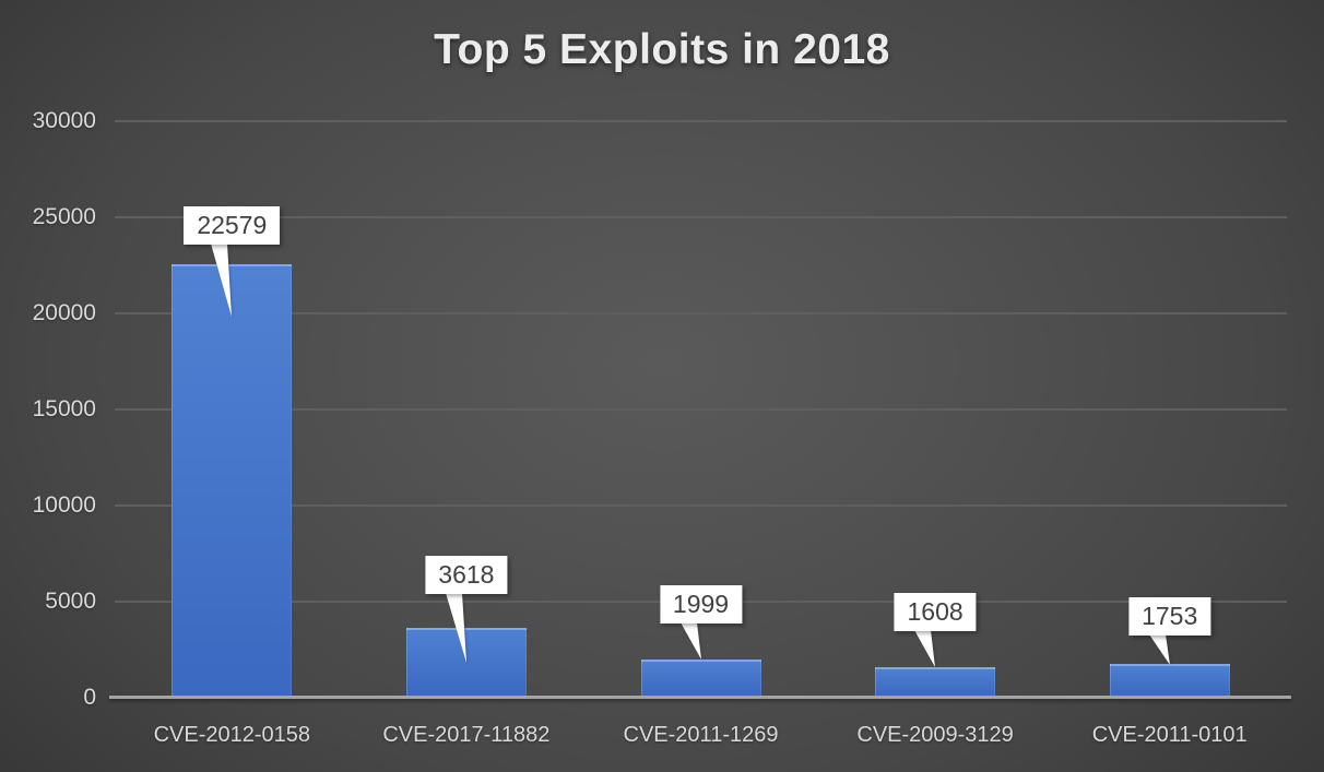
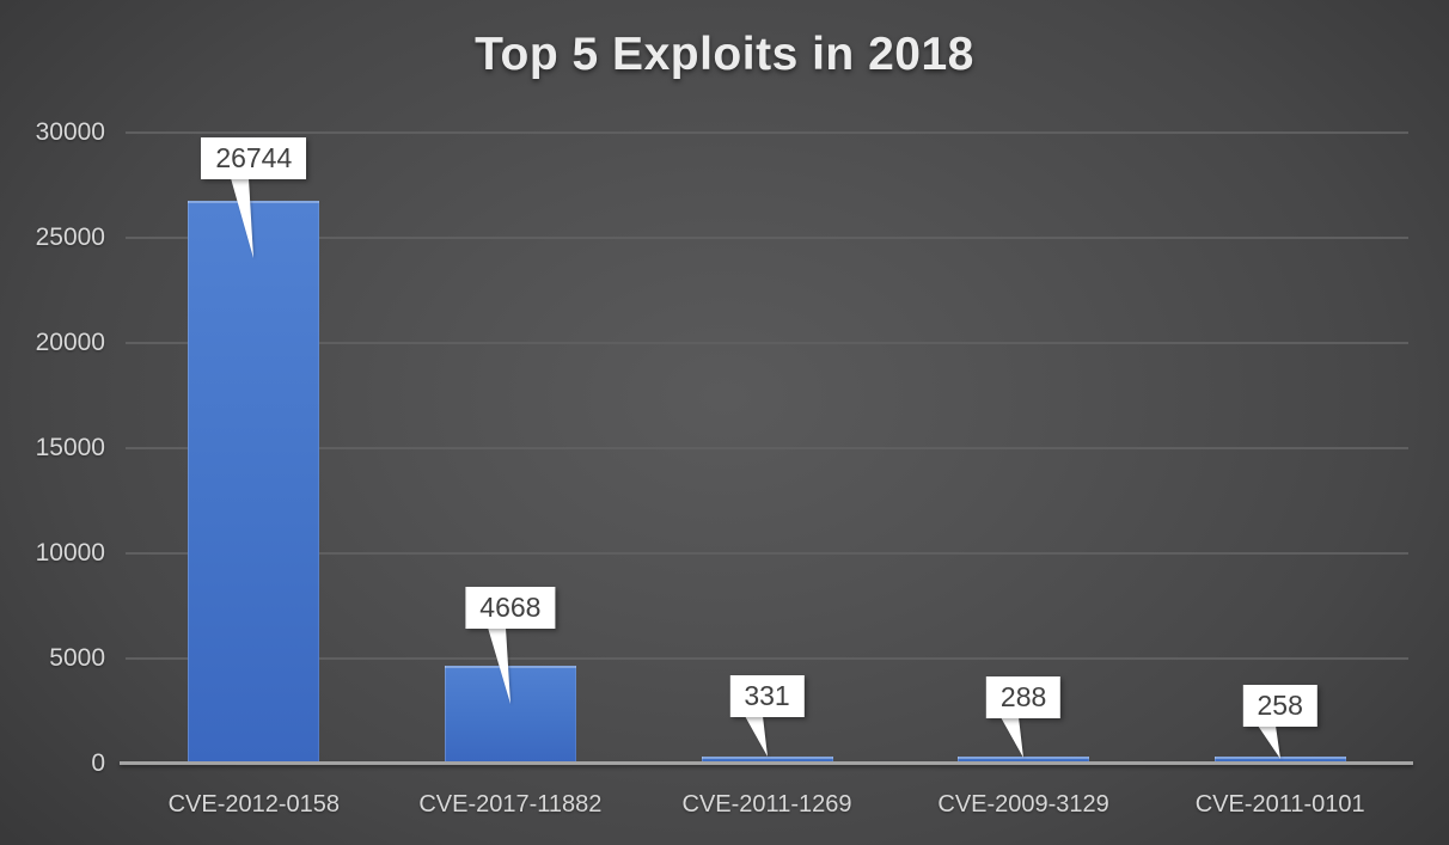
CVE-2012-0158: 22579 -> 26744
CVE-2017-11882: 3618 -> 4668
CVE-2011-1269: 1999 -> 331
CVE-2009-3129: 1608 -> 288
CVE-2011-0101: 1753 -> 258
